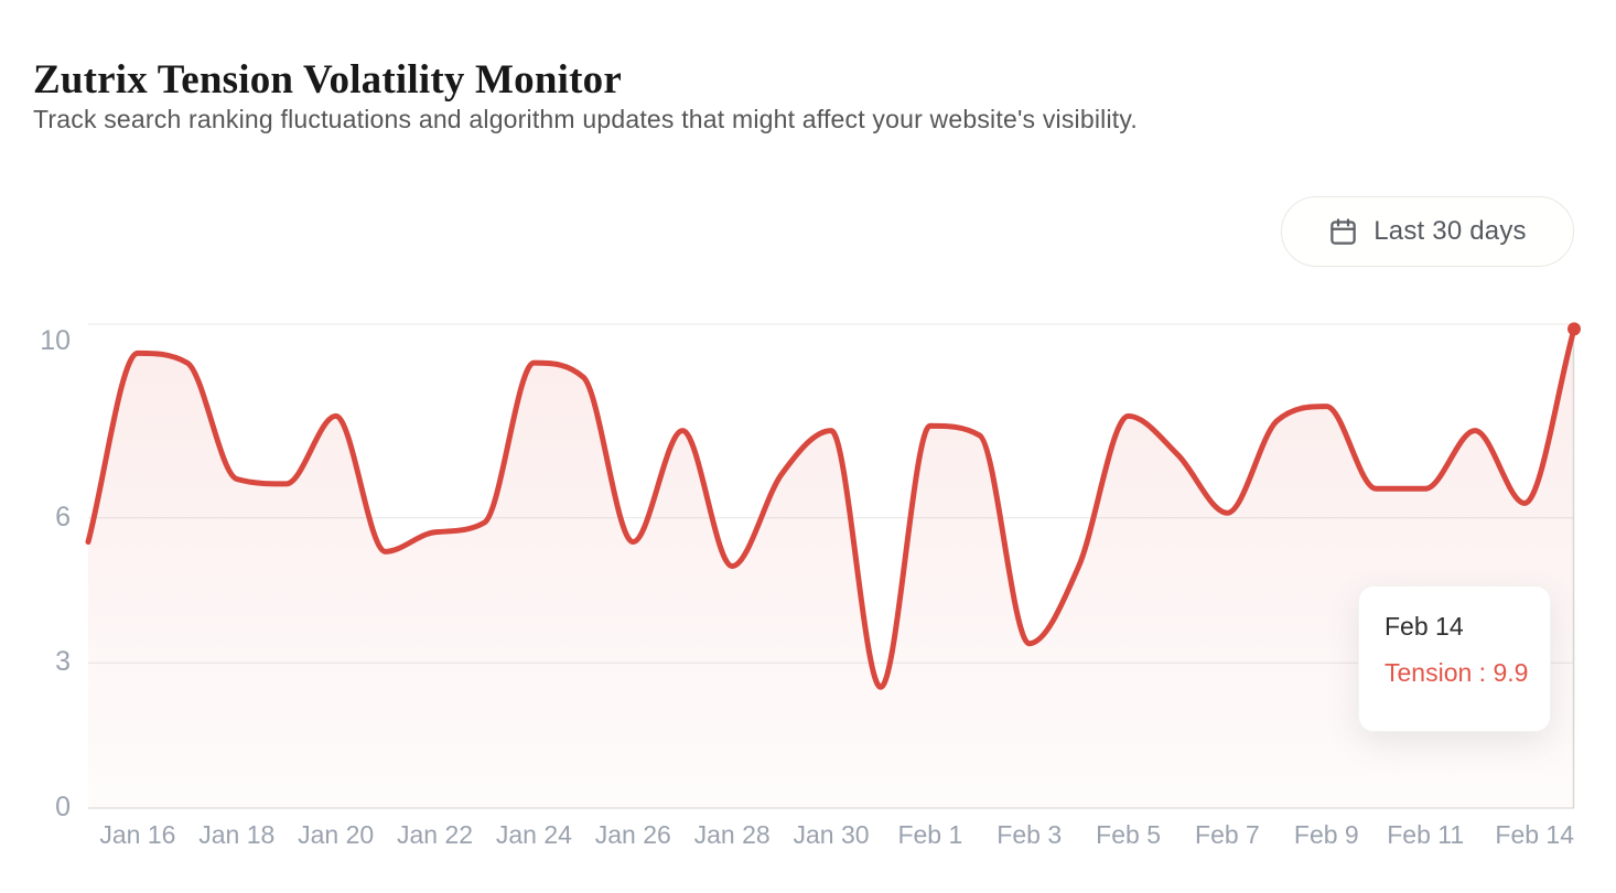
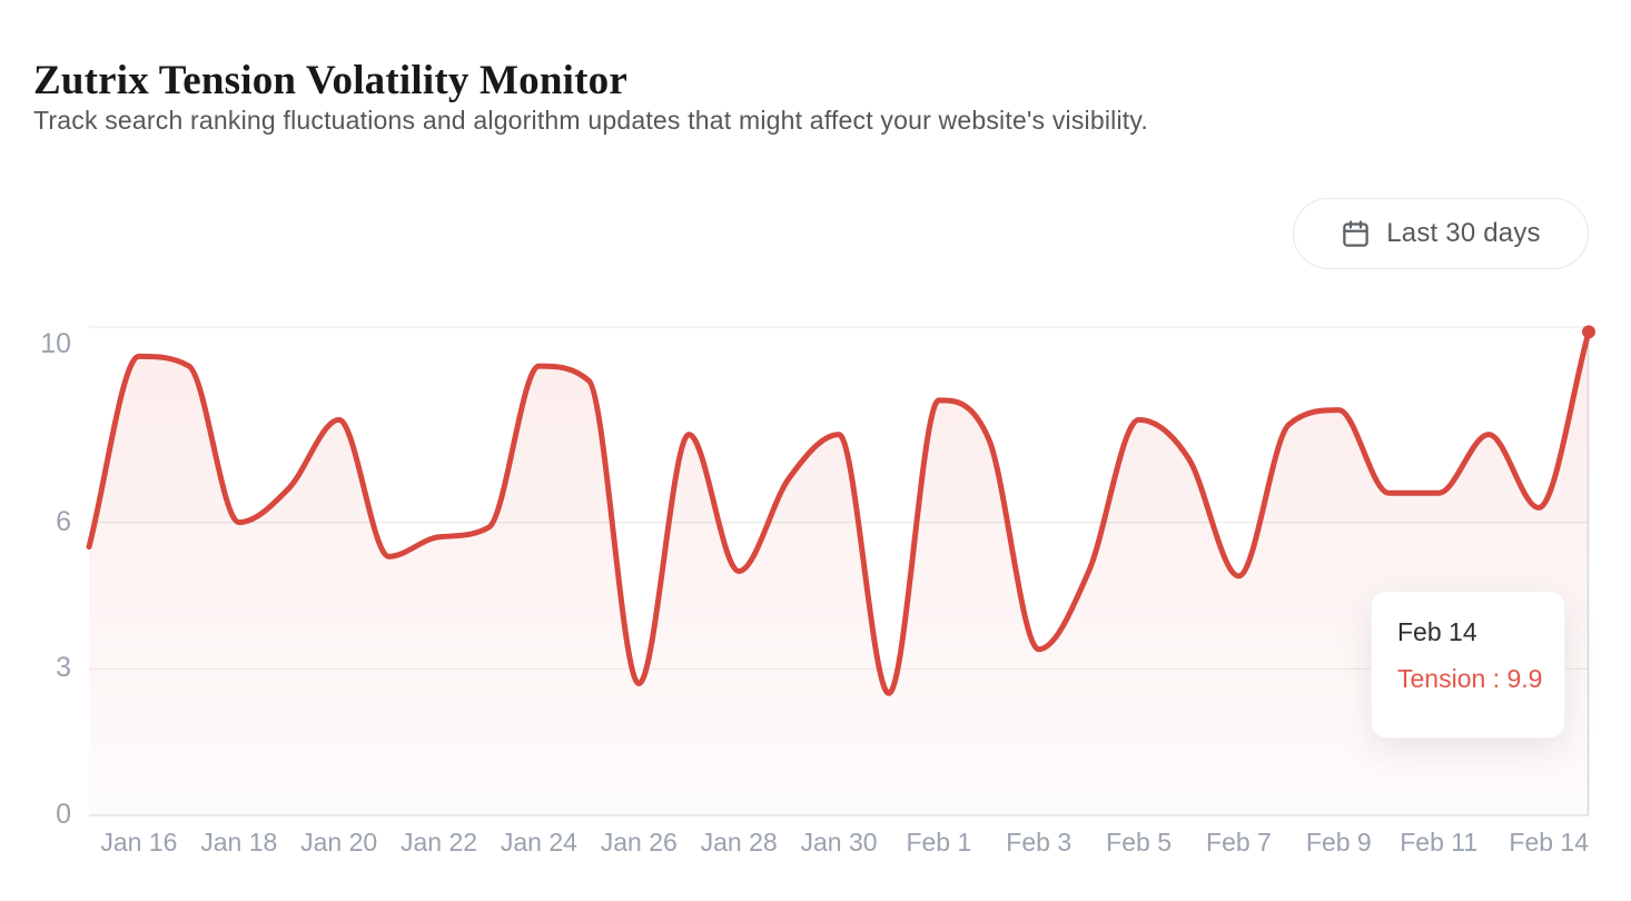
Jan 18: 6.8 -> 6.0
Jan 26: 5.5 -> 2.7
Feb 1: 7.9 -> 8.5
Feb 7: 6.1 -> 4.9
